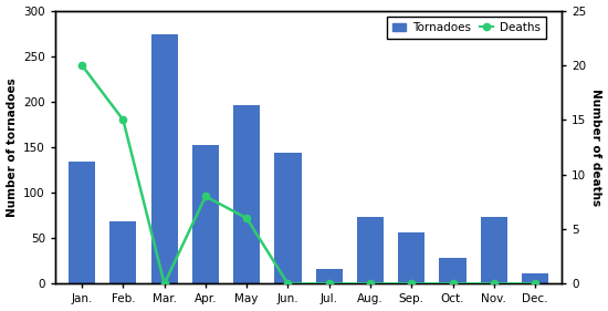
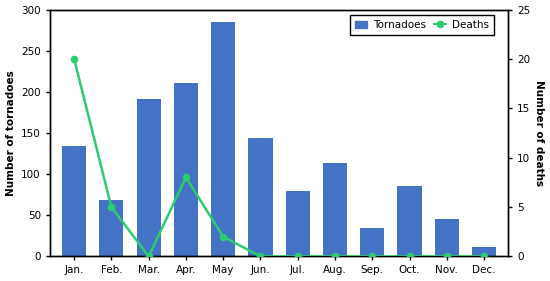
Deaths/Feb.: 15 -> 5
Tornadoes/Mar.: 274 -> 191
Tornadoes/Apr.: 152 -> 211
Tornadoes/May: 196 -> 285
Deaths/May: 6 -> 2
Tornadoes/Jul.: 16 -> 80
Tornadoes/Aug.: 74 -> 114
Tornadoes/Sep.: 56 -> 35
Tornadoes/Oct.: 28 -> 85
Tornadoes/Nov.: 74 -> 46
